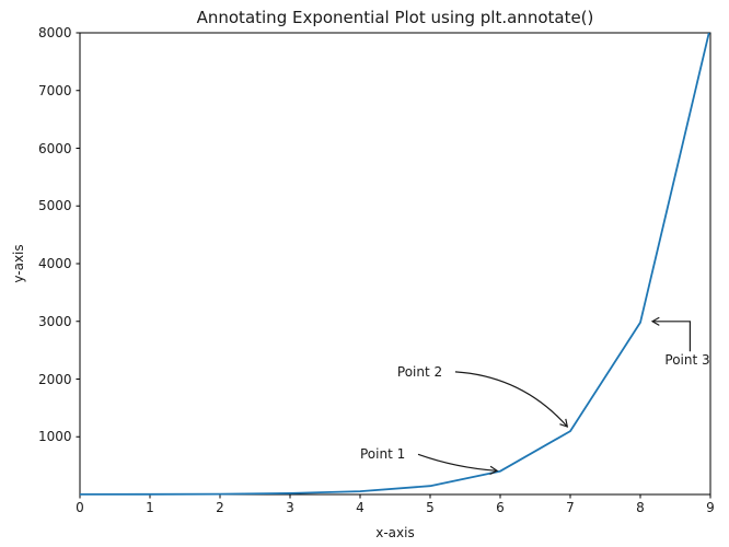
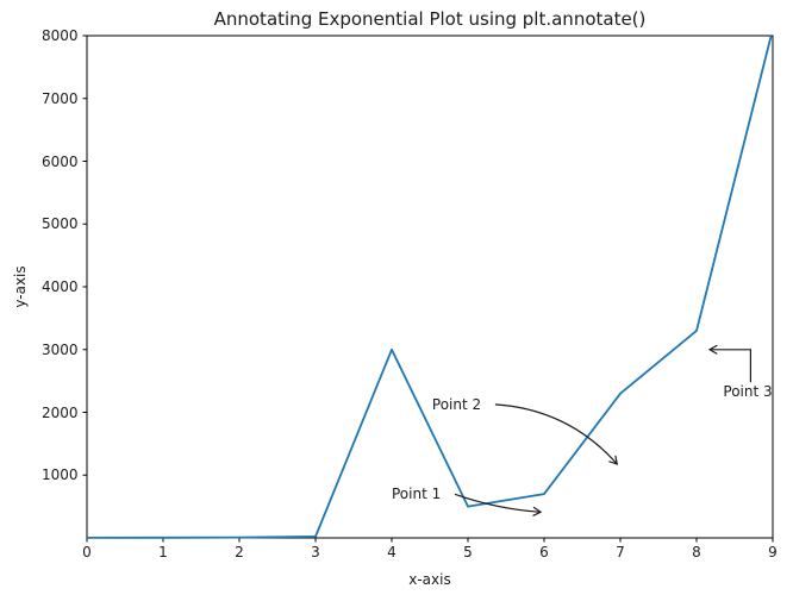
4: 100 -> 3000
5: 100 -> 500
6: 400 -> 700
7: 1100 -> 2300
8: 3000 -> 3300
